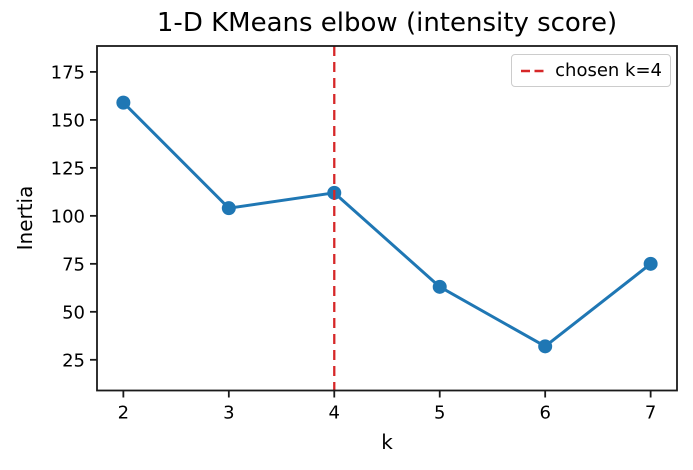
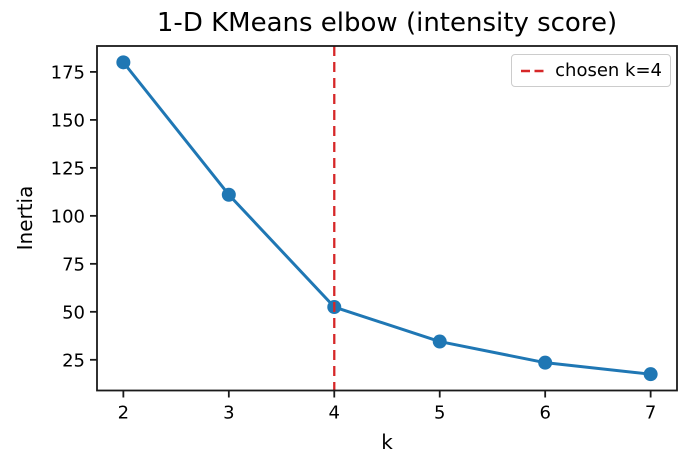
2: 159 -> 180
3: 104 -> 111
4: 112 -> 52
5: 63 -> 34
6: 32 -> 24
7: 75 -> 18
